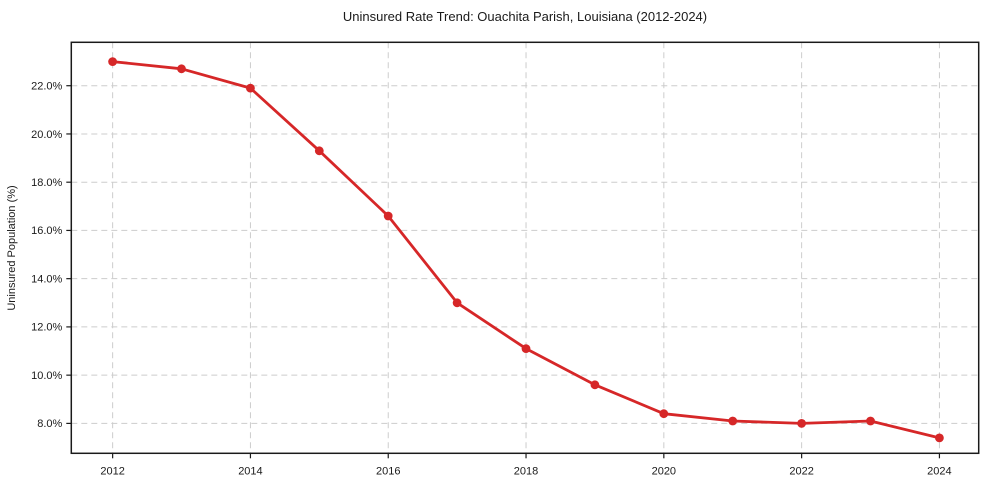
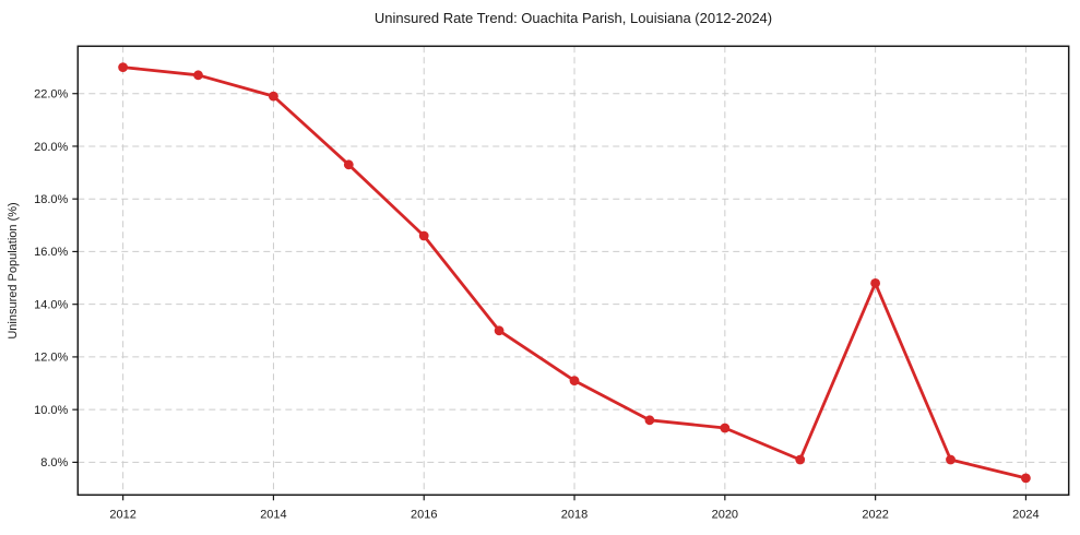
2020: 8.4% -> 9.3%
2022: 8.0% -> 14.8%
